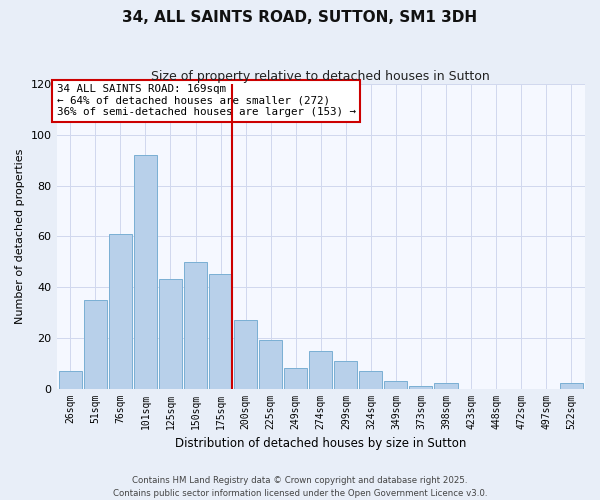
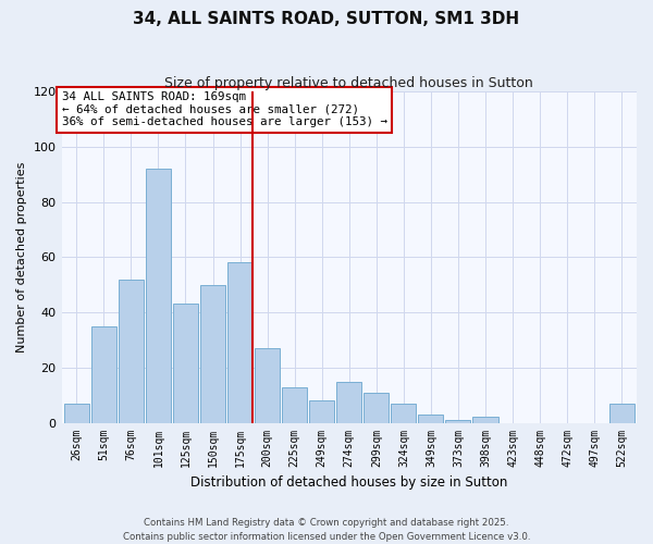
76sqm: 61 -> 52
175sqm: 45 -> 58
225sqm: 19 -> 13
522sqm: 2 -> 7
